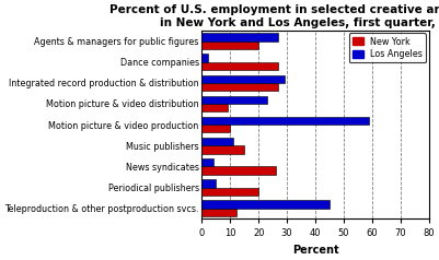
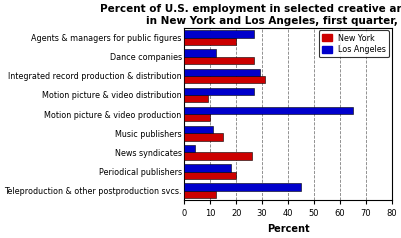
Los Angeles/Dance companies: 2 -> 12
New York/Integrated record production & distribution: 27 -> 31
Los Angeles/Motion picture & video distribution: 23 -> 27
Los Angeles/Motion picture & video production: 59 -> 65
Los Angeles/Periodical publishers: 5 -> 18
